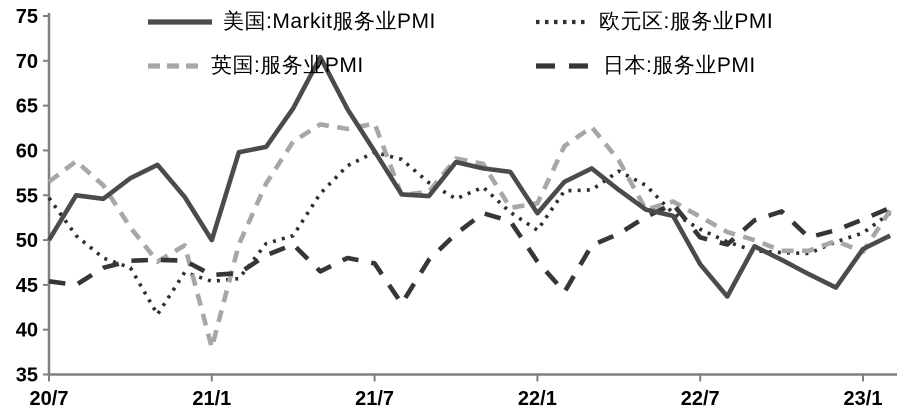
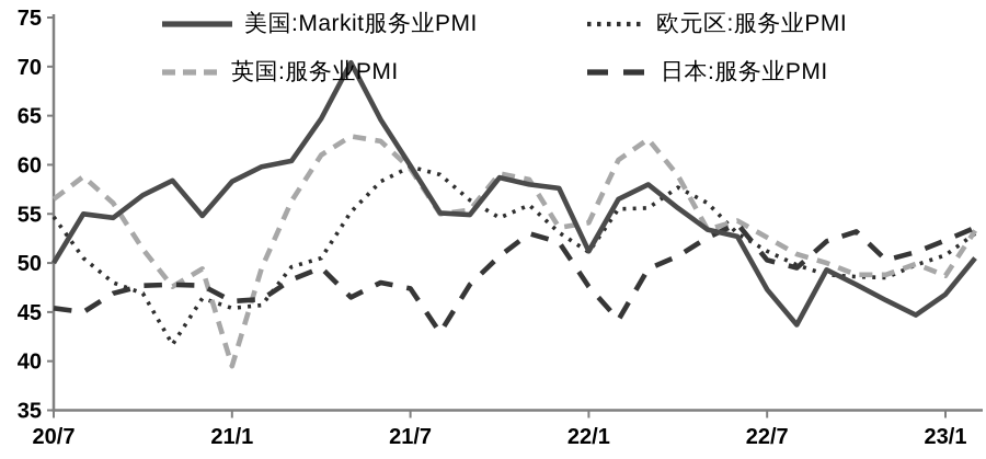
美国:Markit服务业PMI/21/1: 50 -> 58
英国:服务业PMI/21/1: 38 -> 40
英国:服务业PMI/21/7: 63 -> 60
美国:Markit服务业PMI/22/1: 53 -> 51
美国:Markit服务业PMI/23/1: 49 -> 47
